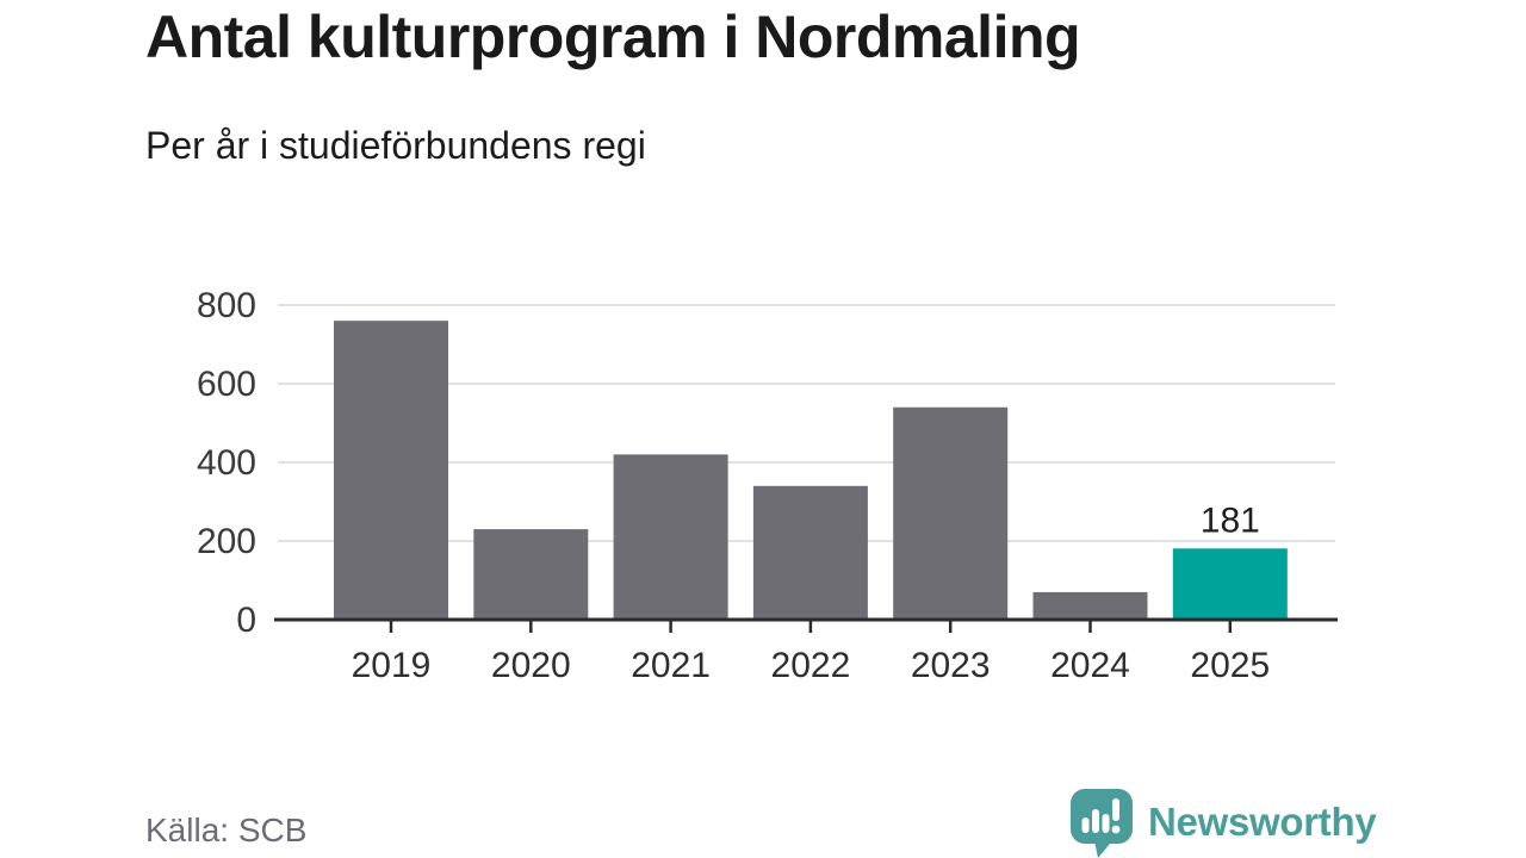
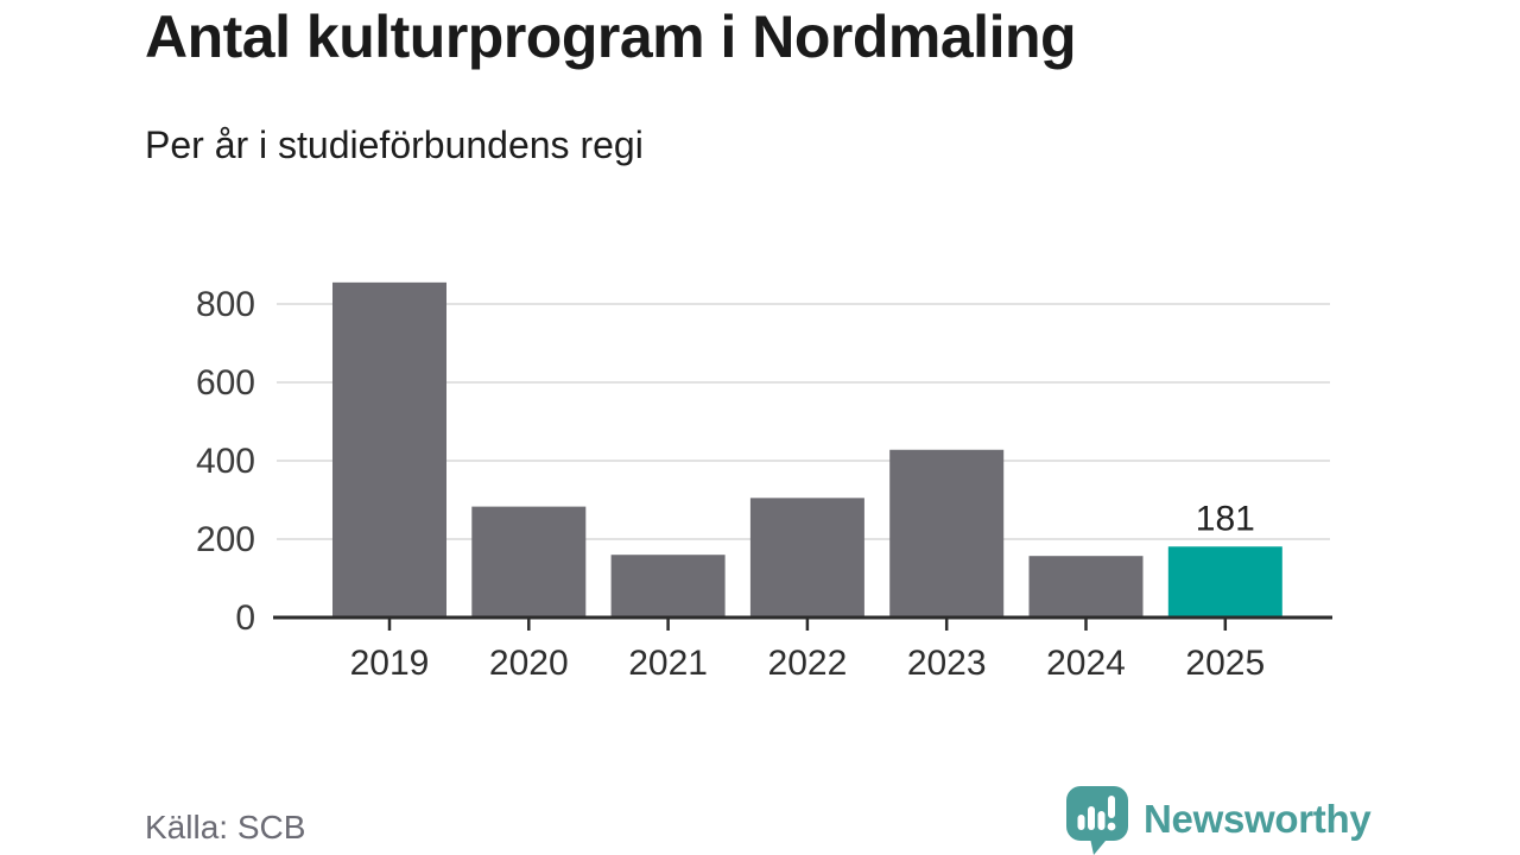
2019: 760 -> 860
2020: 230 -> 280
2021: 420 -> 160
2022: 340 -> 300
2023: 540 -> 430
2024: 70 -> 160
